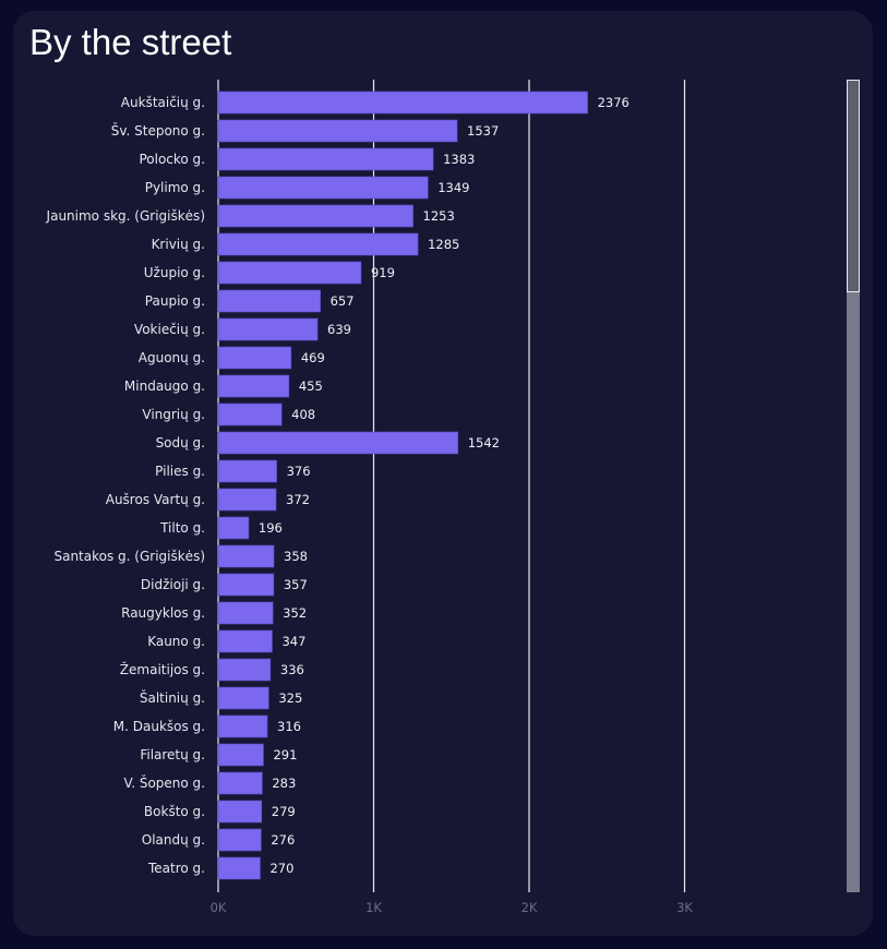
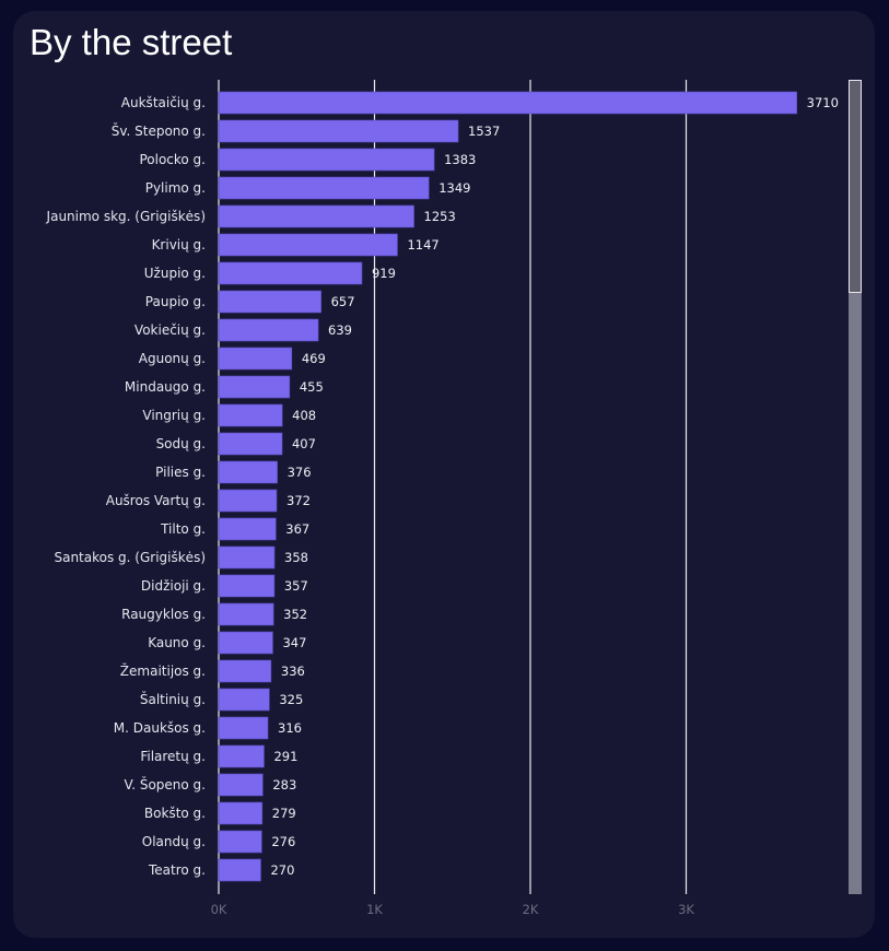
Aukštaičių g.: 2376 -> 3710
Krivių g.: 1285 -> 1147
Sodų g.: 1542 -> 407
Tilto g.: 196 -> 367
